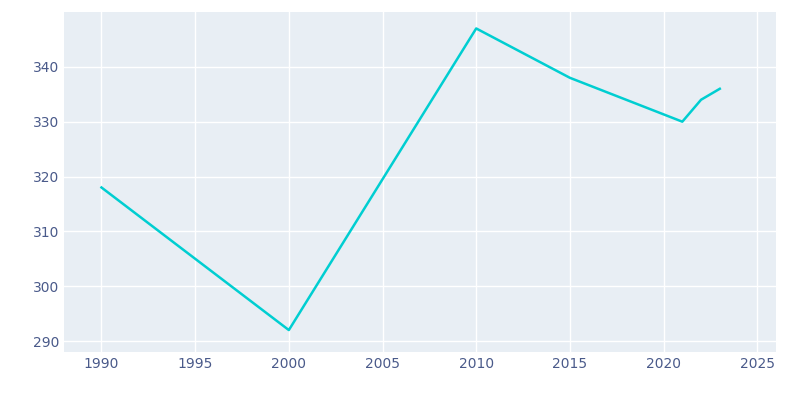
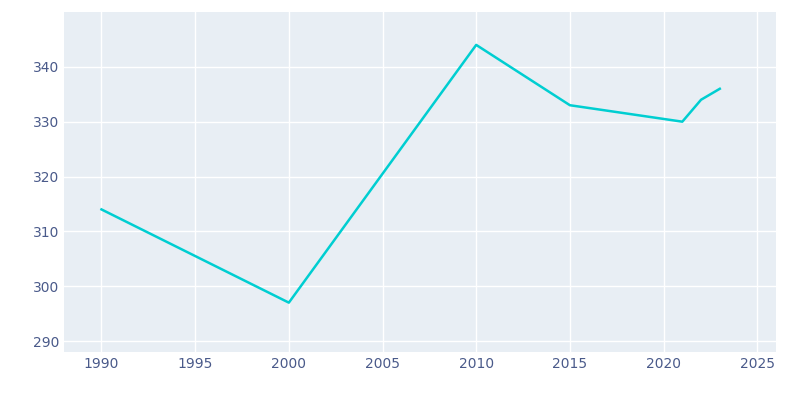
1990: 318 -> 314
2000: 292 -> 297
2010: 347 -> 344
2015: 338 -> 333
